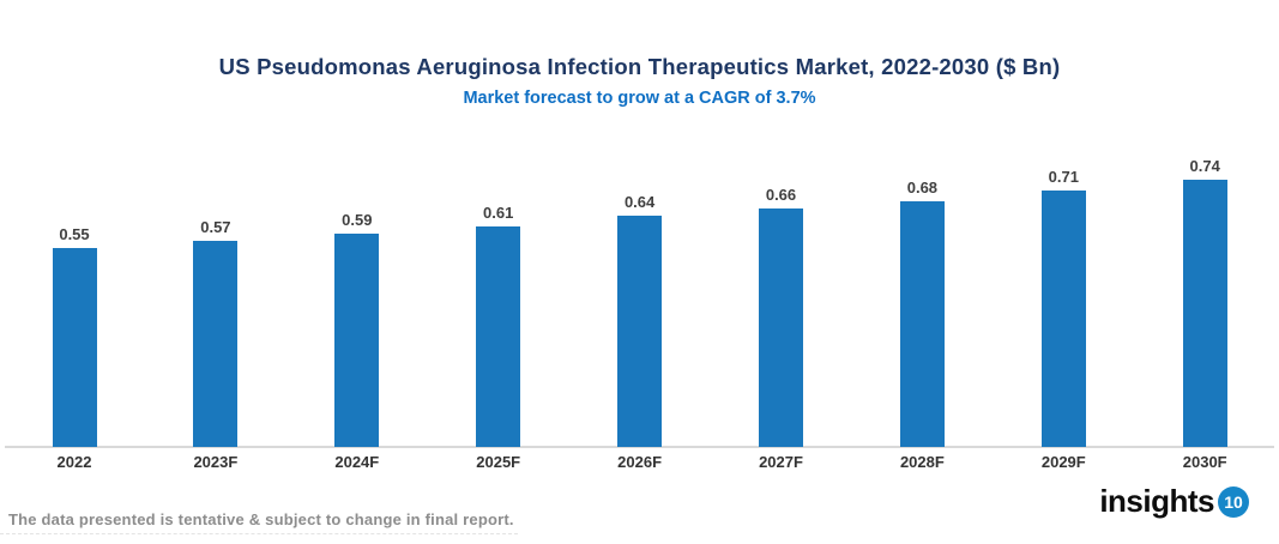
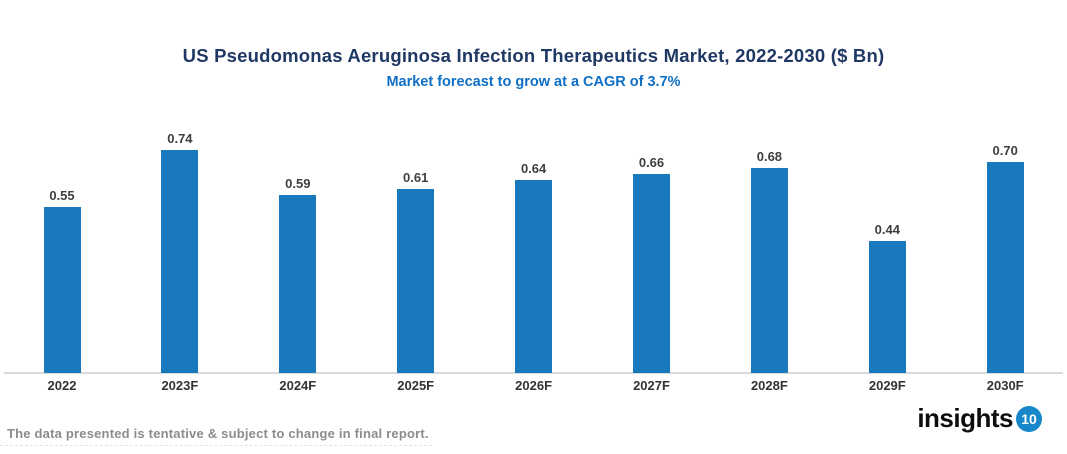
2023F: 0.57 -> 0.74
2029F: 0.71 -> 0.44
2030F: 0.74 -> 0.70
